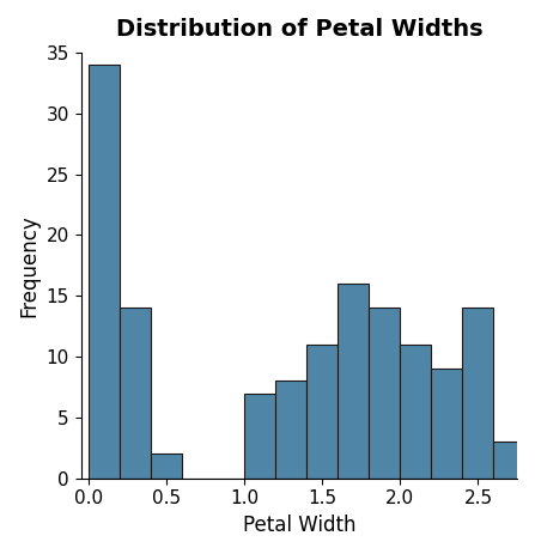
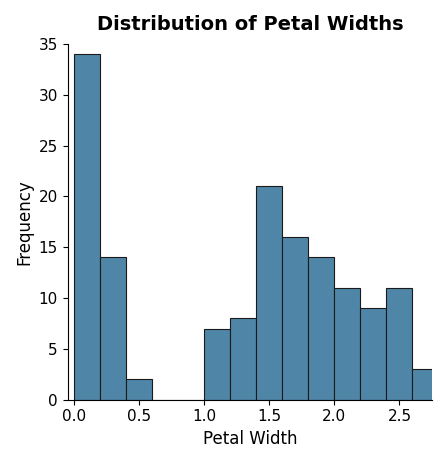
1.5: 11 -> 21
2.5: 14 -> 11
